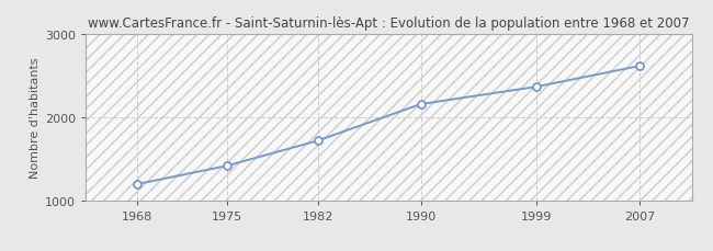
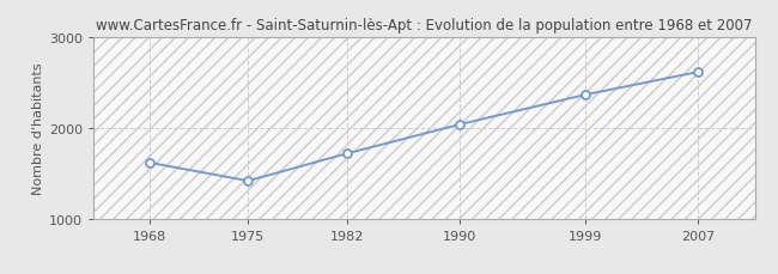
1968: 1200 -> 1620
1990: 2160 -> 2040
